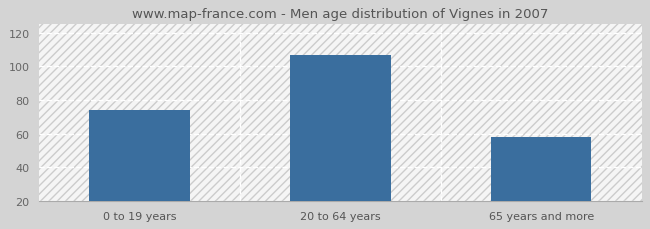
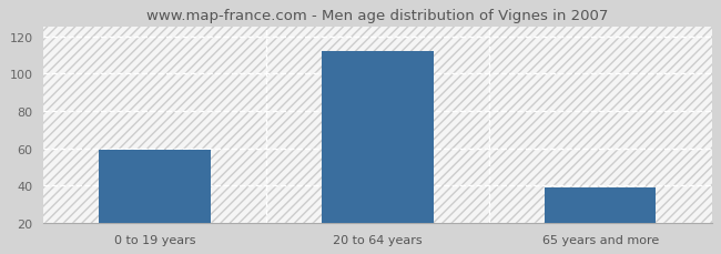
0 to 19 years: 74 -> 59
20 to 64 years: 107 -> 112
65 years and more: 58 -> 39
